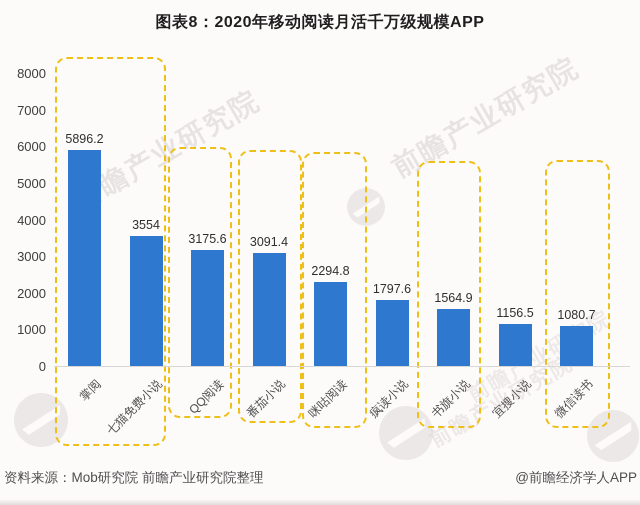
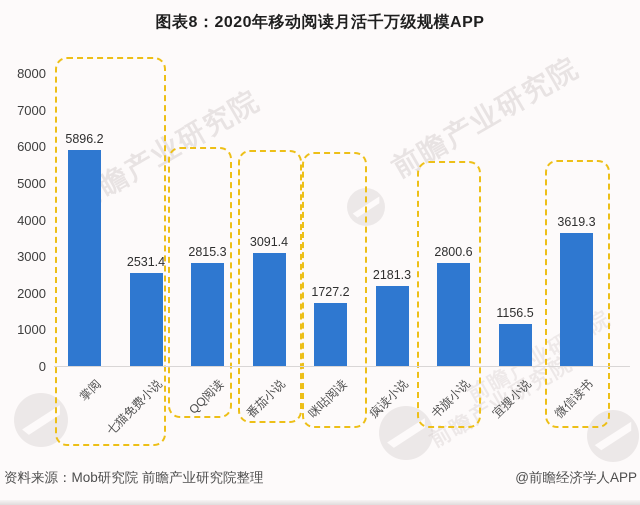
七猫免费小说: 3554 -> 2531.4
QQ阅读: 3175.6 -> 2815.3
咪咕阅读: 2294.8 -> 1727.2
疯读小说: 1797.6 -> 2181.3
书旗小说: 1564.9 -> 2800.6
微信读书: 1080.7 -> 3619.3
